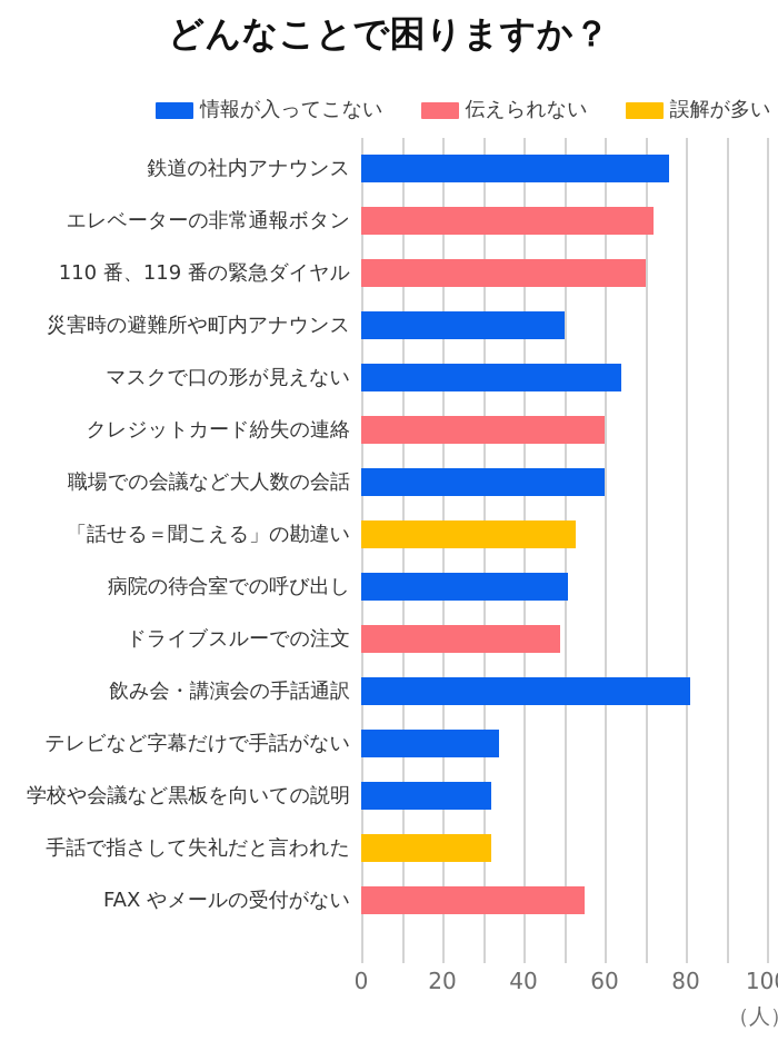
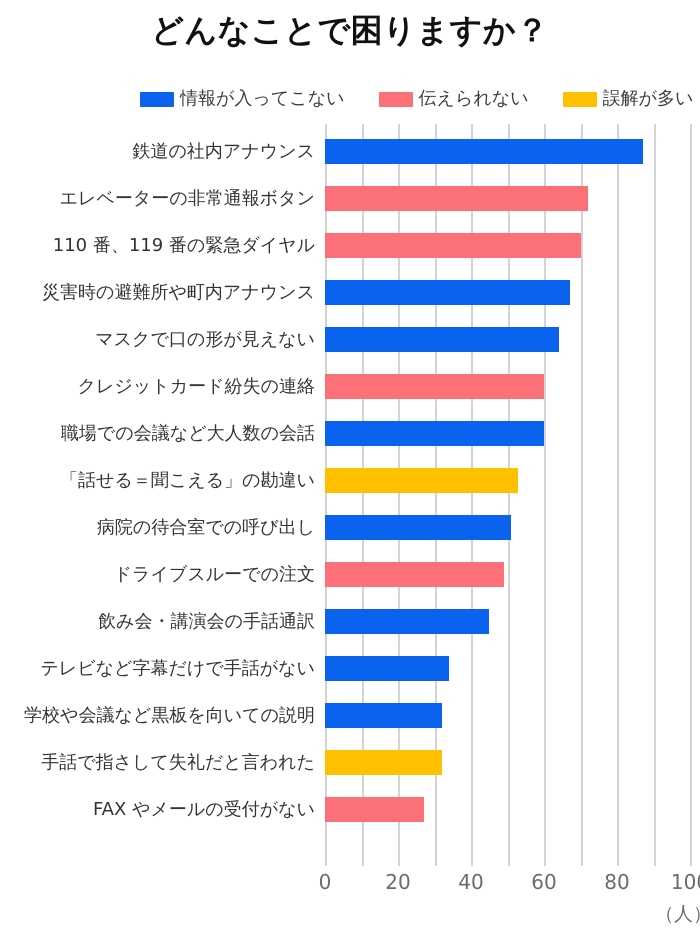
鉄道の社内アナウンス: 76 -> 87
災害時の避難所や町内アナウンス: 50 -> 67
飲み会・講演会の手話通訳: 81 -> 45
FAX やメールの受付がない: 55 -> 27
